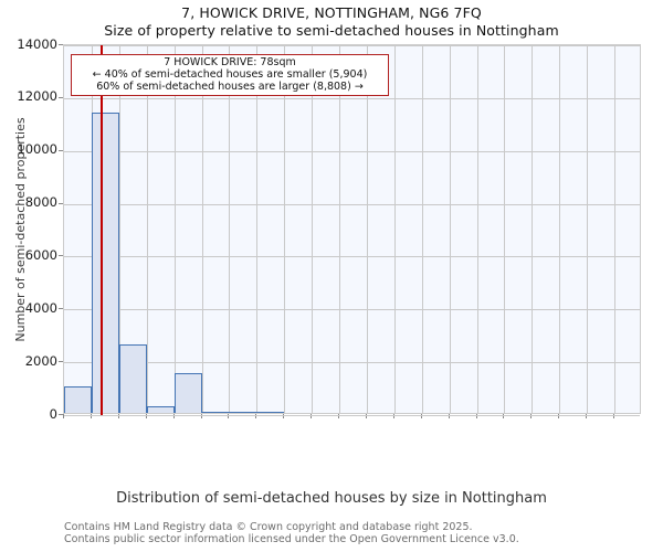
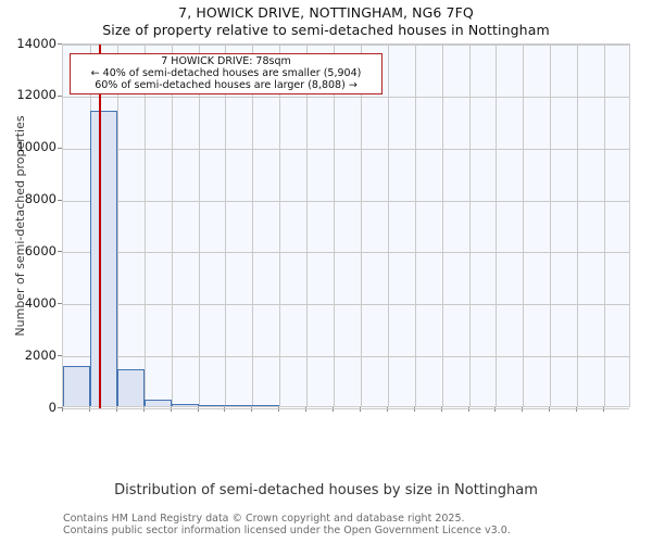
6sqm: 1000 -> 1600
115sqm: 2600 -> 1400
224sqm: 1500 -> 100
